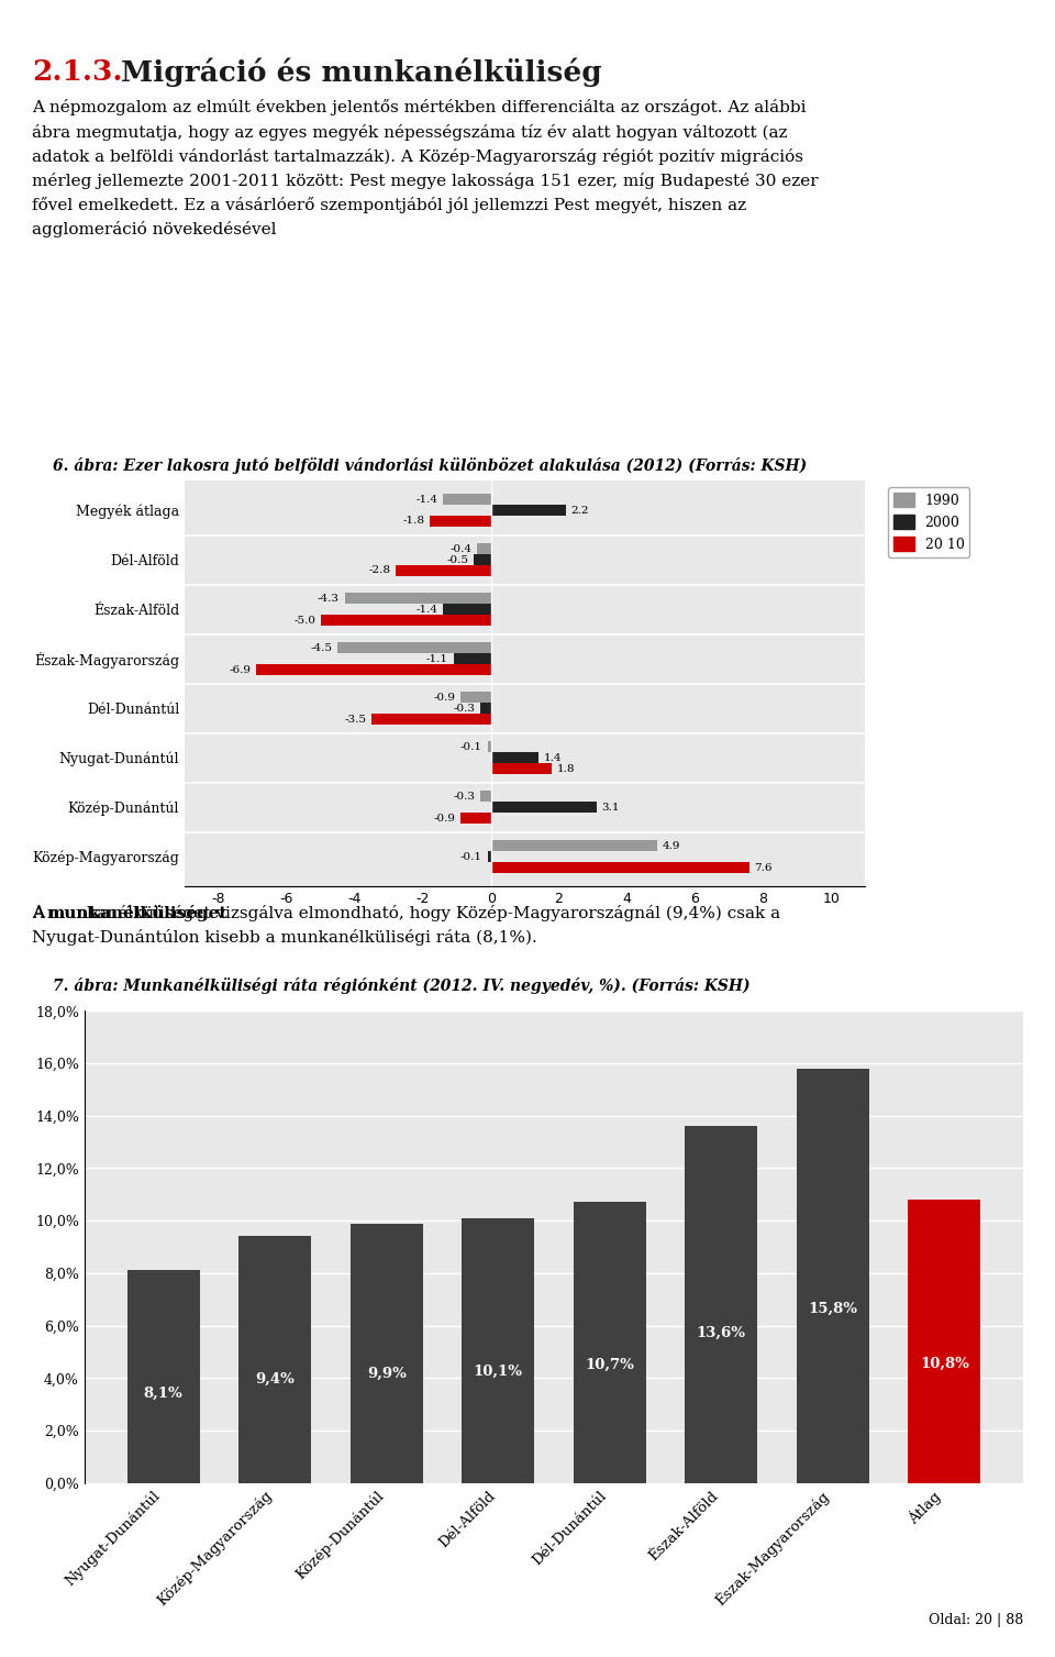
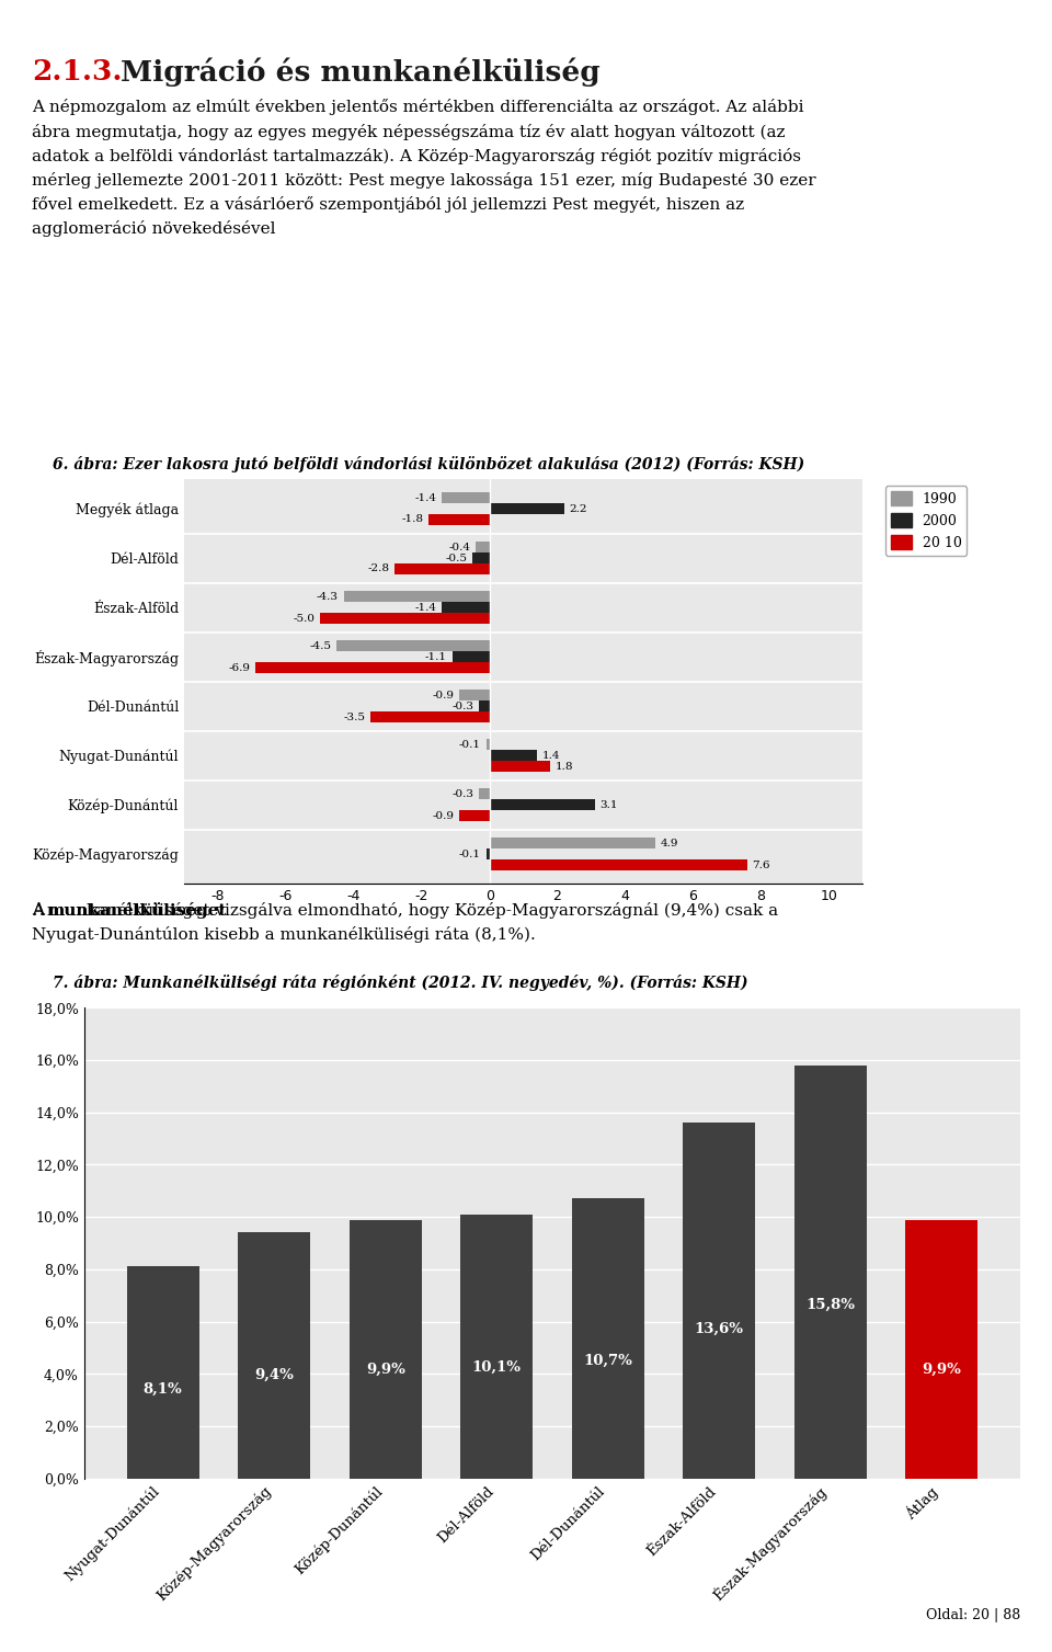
Átlag: 10,8% -> 9,9%
